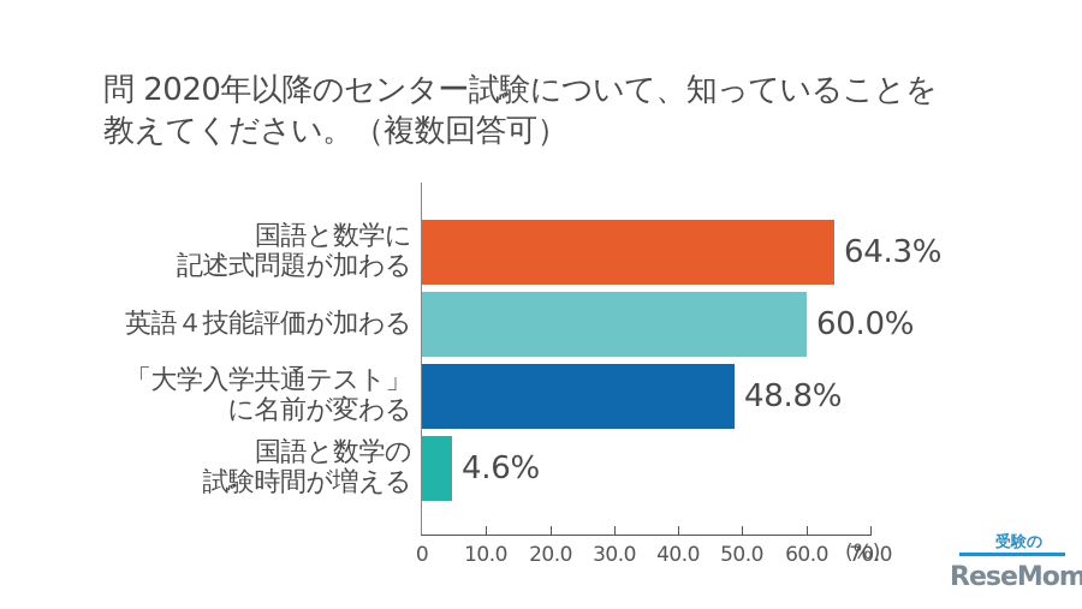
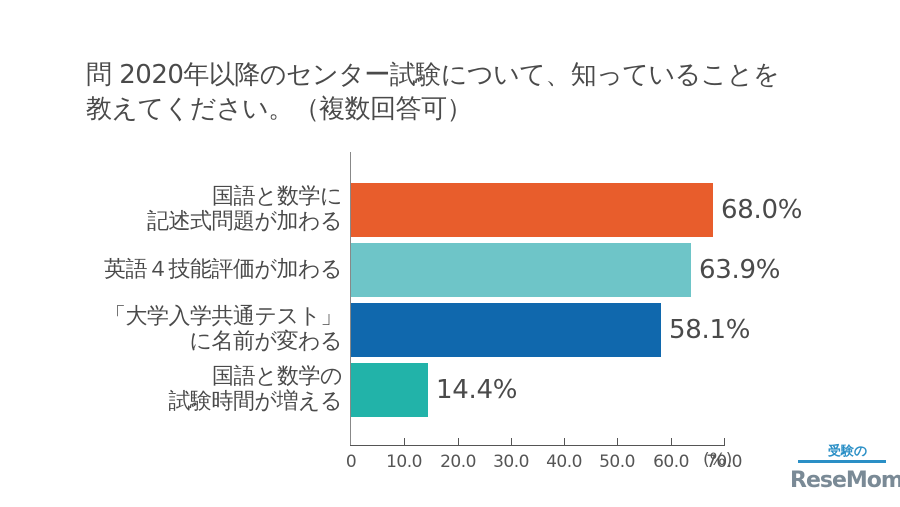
国語と数学に記述式問題が加わる: 64.3% -> 68.0%
英語４技能評価が加わる: 60.0% -> 63.9%
「大学入学共通テスト」に名前が変わる: 48.8% -> 58.1%
国語と数学の試験時間が増える: 4.6% -> 14.4%
